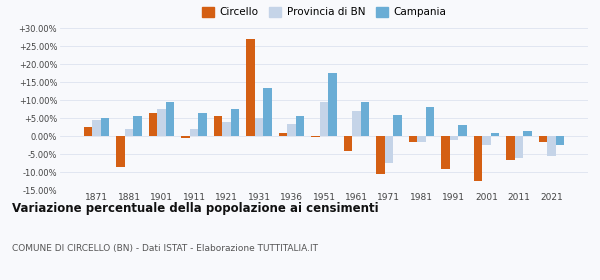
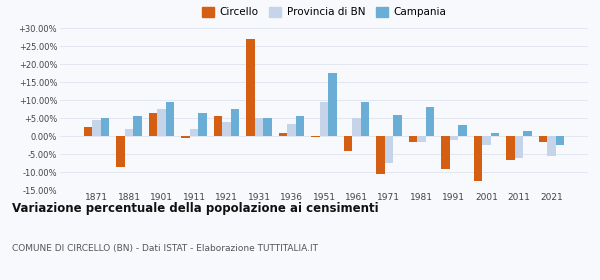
Campania/1931: 13.5% -> 5.0%
Provincia di BN/1961: 7.0% -> 5.0%
